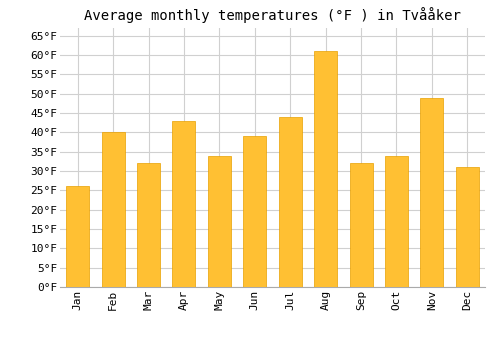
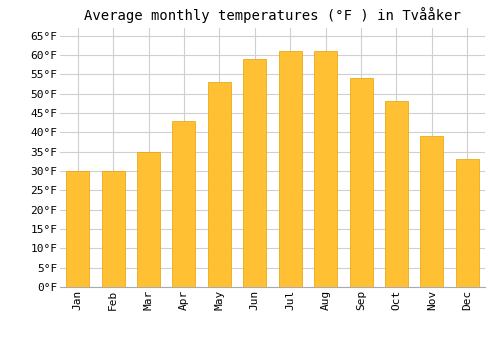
Jan: 26°F -> 30°F
Feb: 40°F -> 30°F
Mar: 32°F -> 35°F
May: 34°F -> 53°F
Jun: 39°F -> 59°F
Jul: 44°F -> 61°F
Sep: 32°F -> 54°F
Oct: 34°F -> 48°F
Nov: 49°F -> 39°F
Dec: 31°F -> 33°F
